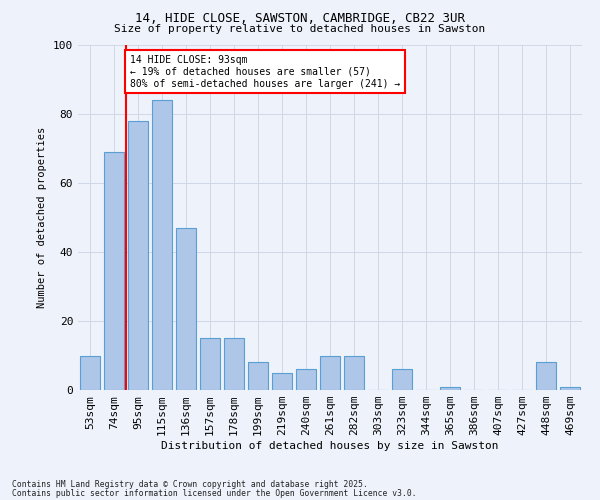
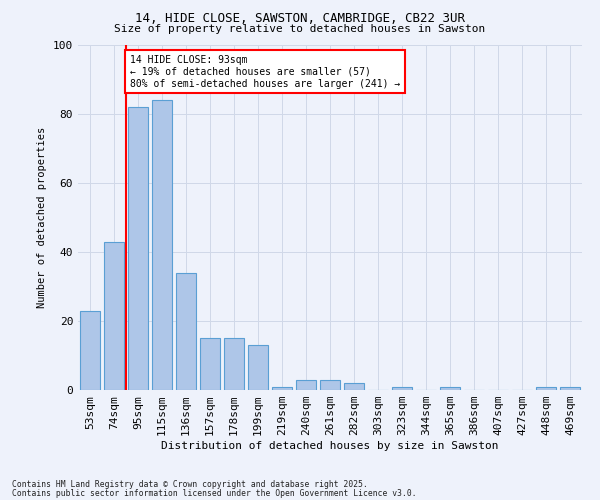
53sqm: 10 -> 23
74sqm: 69 -> 43
95sqm: 78 -> 82
136sqm: 47 -> 34
199sqm: 8 -> 13
219sqm: 5 -> 1
240sqm: 6 -> 3
261sqm: 10 -> 3
282sqm: 10 -> 2
323sqm: 6 -> 1
448sqm: 8 -> 1
